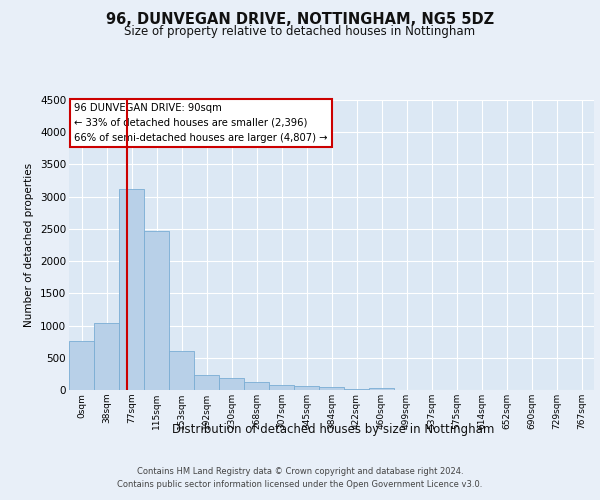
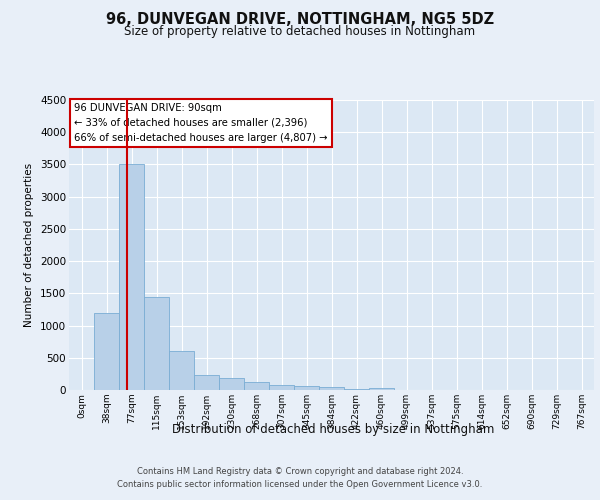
0sqm: 760 -> 0
38sqm: 1040 -> 1200
77sqm: 3120 -> 3500
115sqm: 2460 -> 1450
